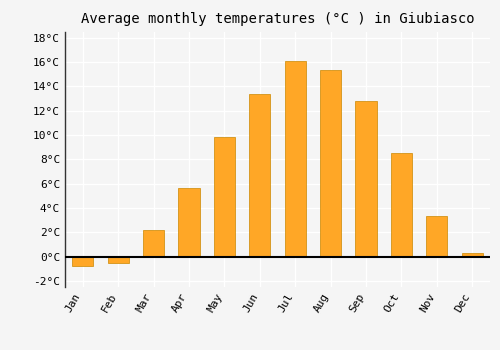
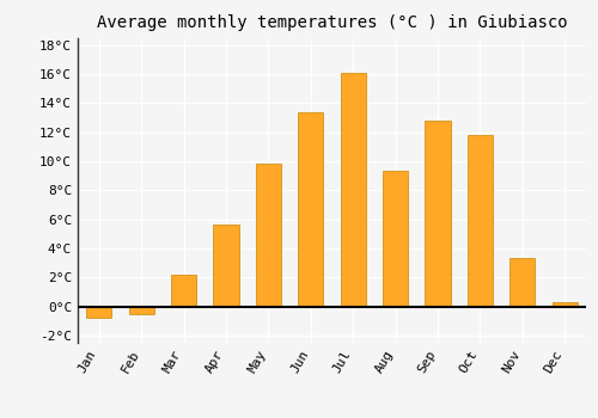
Aug: 15.3°C -> 9.3°C
Oct: 8.5°C -> 11.8°C
